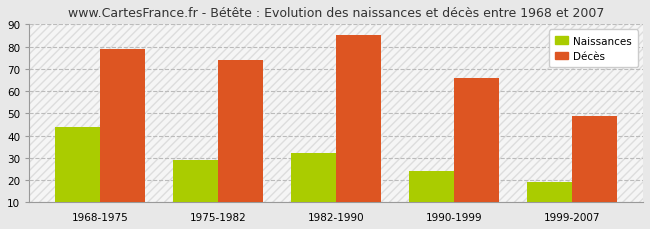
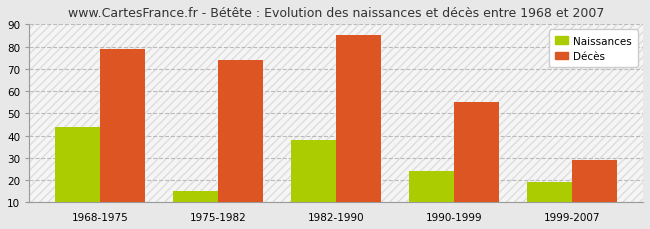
Naissances/1975-1982: 29 -> 15
Naissances/1982-1990: 32 -> 38
Décès/1990-1999: 66 -> 55
Décès/1999-2007: 49 -> 29
